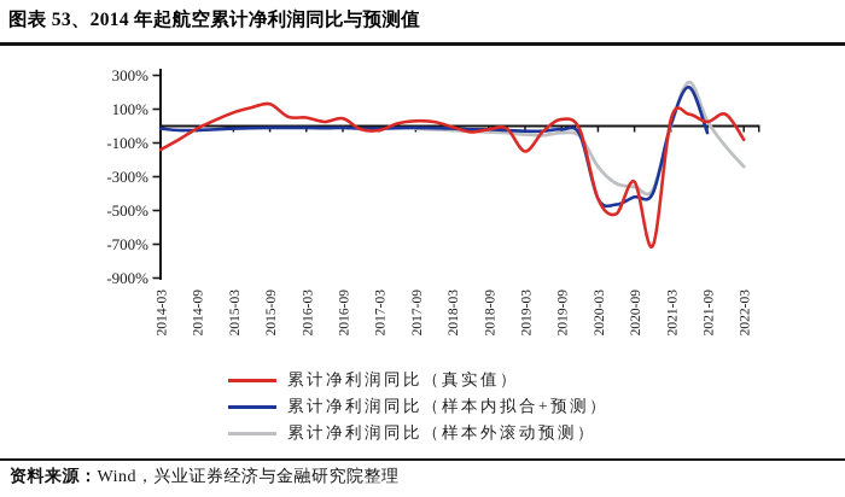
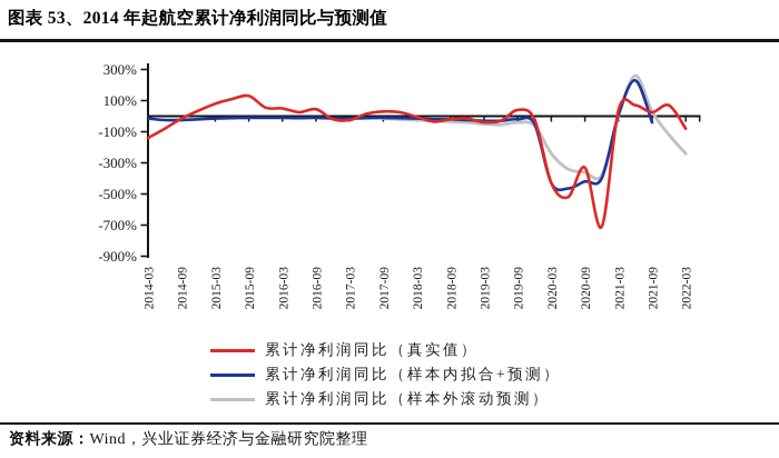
累计净利润同比（真实值）/2019-03: -150% -> -40%
